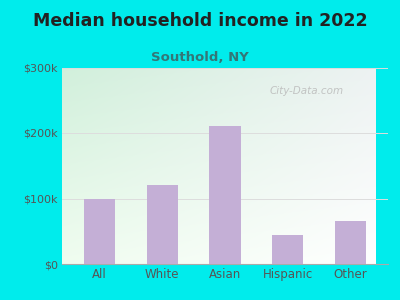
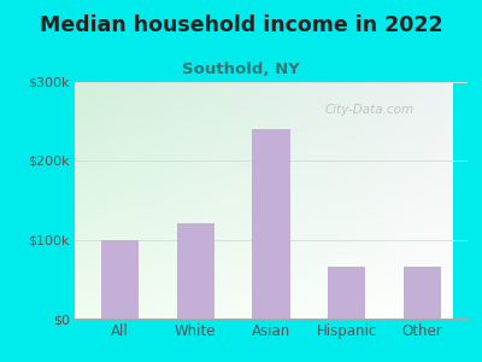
Asian: $210k -> $240k
Hispanic: $44k -> $65k
